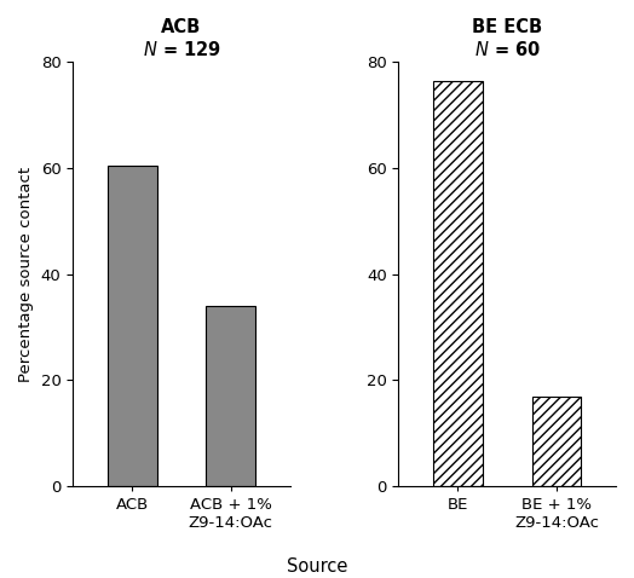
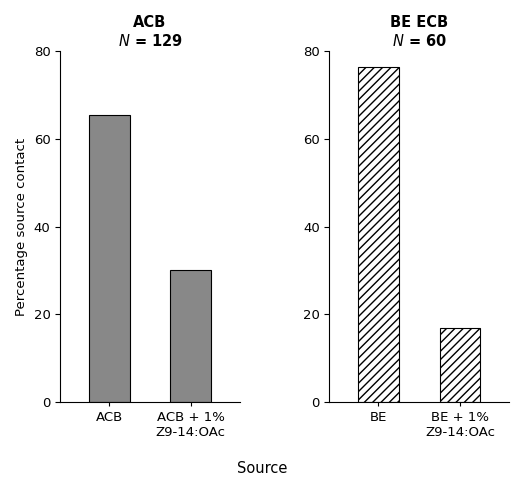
ACB: 60.5 -> 65.5
ACB + 1% Z9-14:OAc: 34.0 -> 30.0
